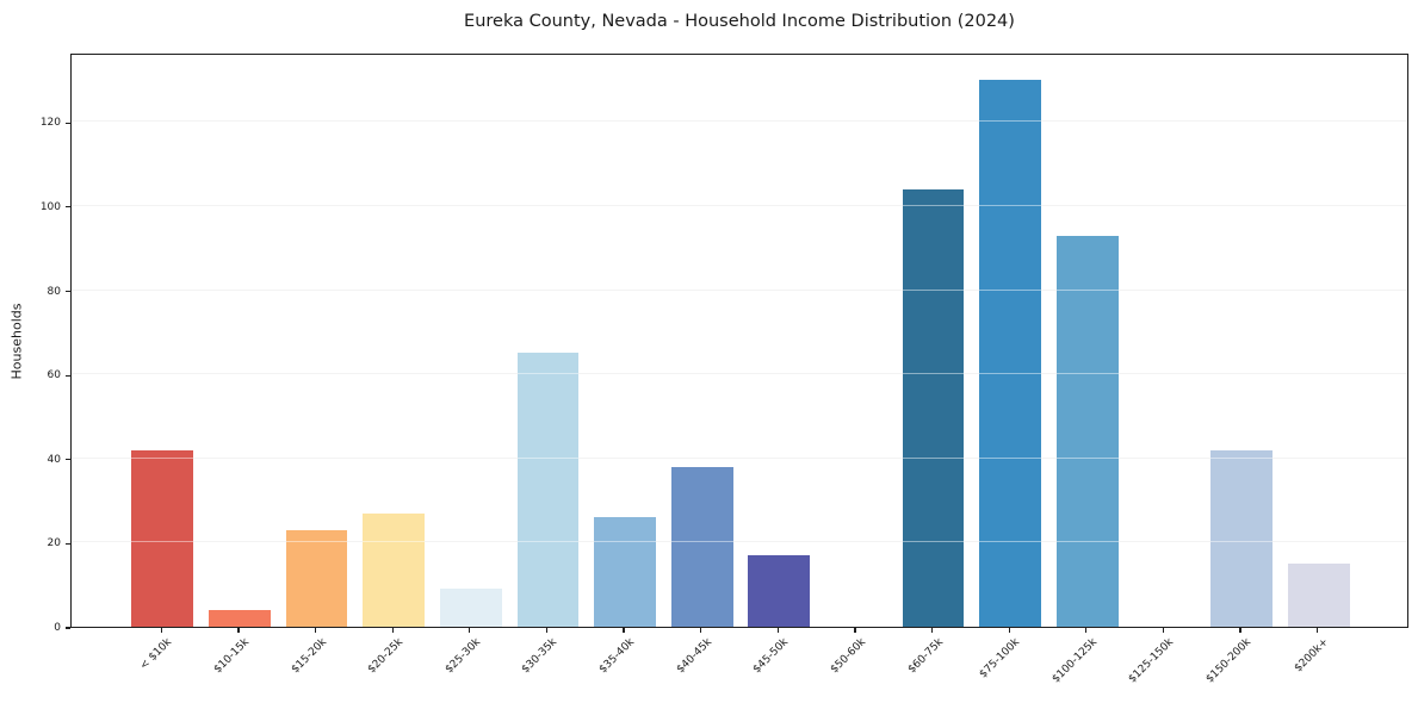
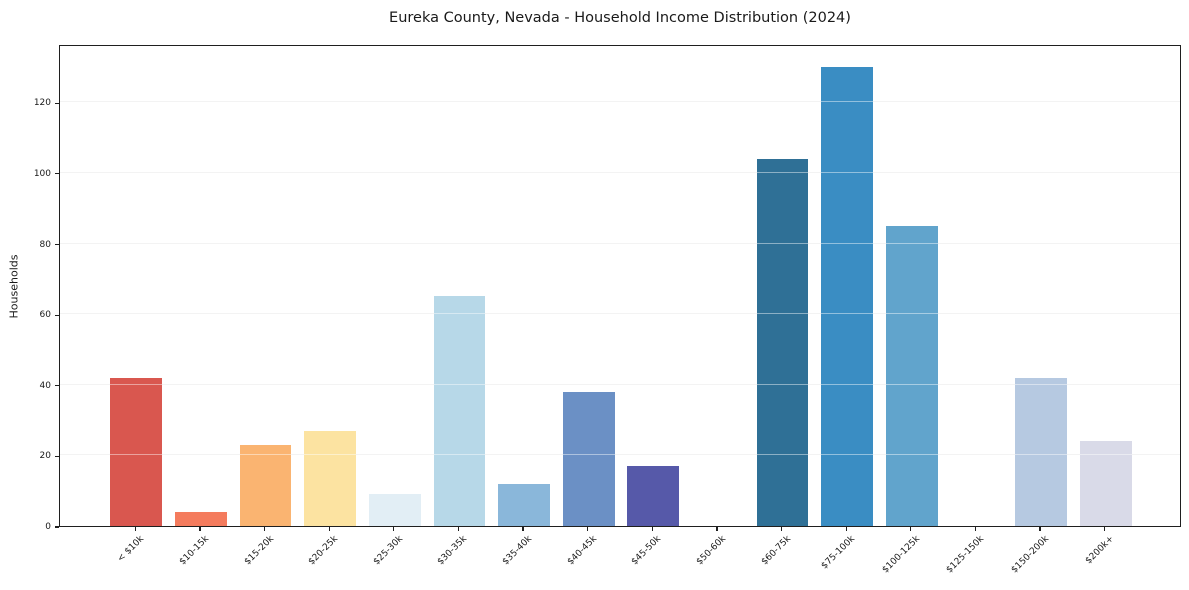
$35-40k: 26 -> 12
$100-125k: 93 -> 85
$200k+: 15 -> 24
